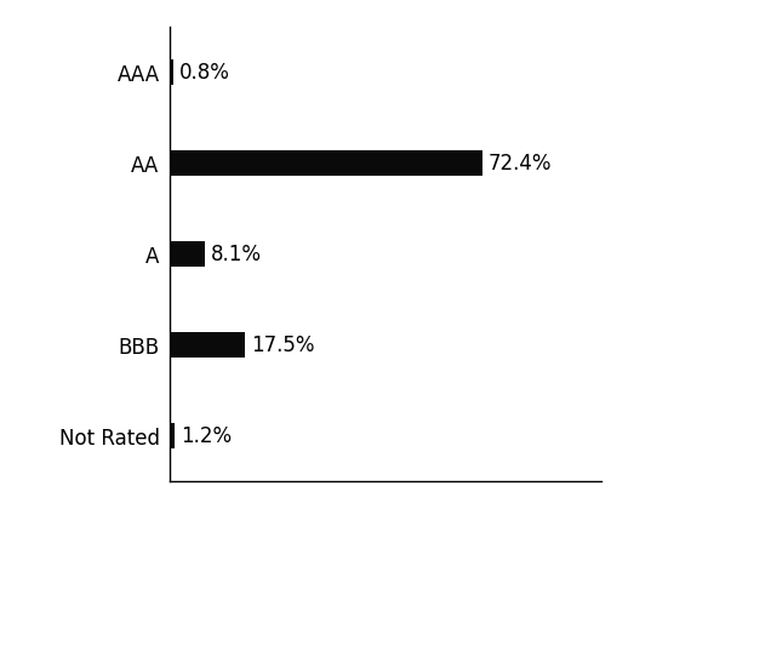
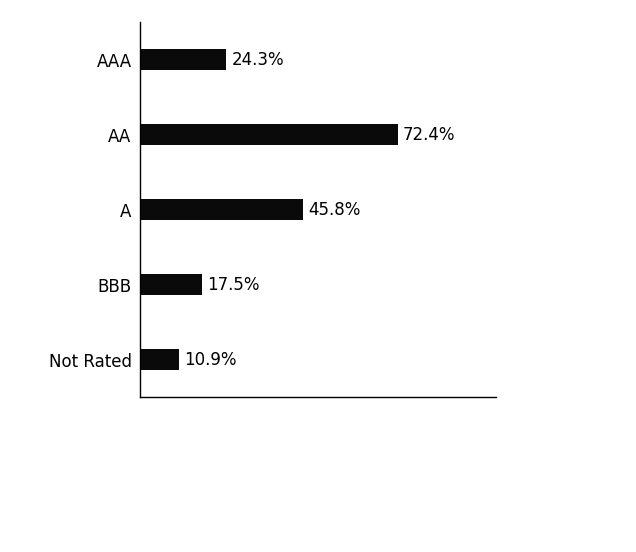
AAA: 0.8% -> 24.3%
A: 8.1% -> 45.8%
Not Rated: 1.2% -> 10.9%
